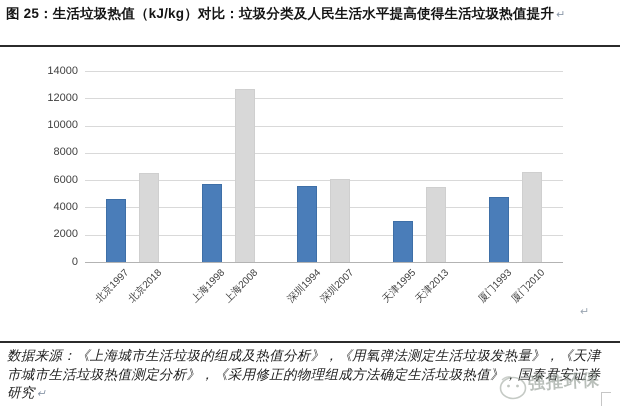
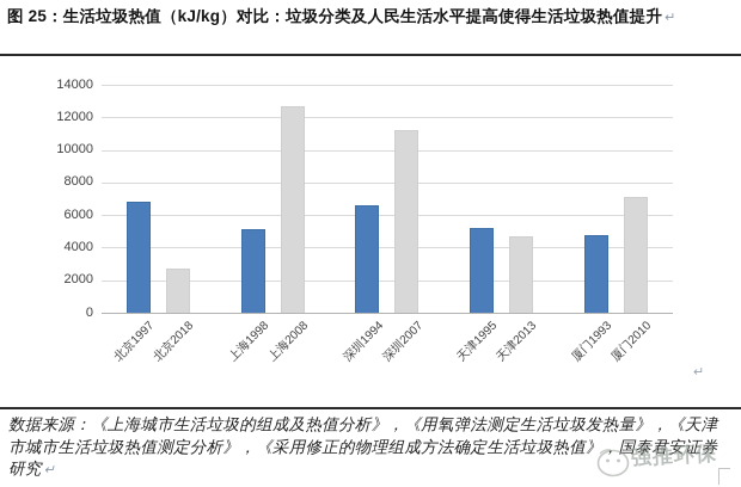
北京1997: 4600 -> 6800
北京2018: 6500 -> 2700
上海1998: 5700 -> 5100
深圳1994: 5600 -> 6600
深圳2007: 6100 -> 11200
天津1995: 3000 -> 5200
天津2013: 5500 -> 4700
厦门2010: 6600 -> 7100
